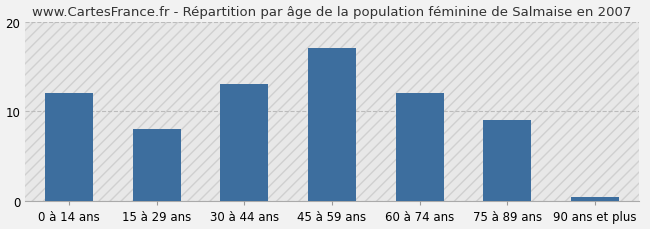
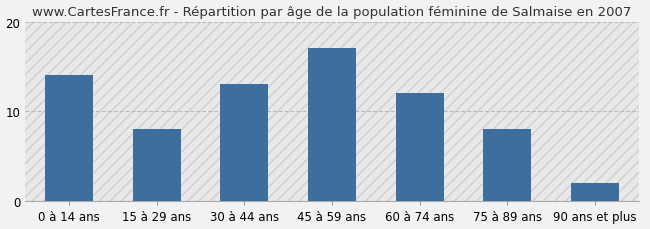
0 à 14 ans: 12.0 -> 14.0
75 à 89 ans: 9.0 -> 8.0
90 ans et plus: 0.5 -> 2.0
